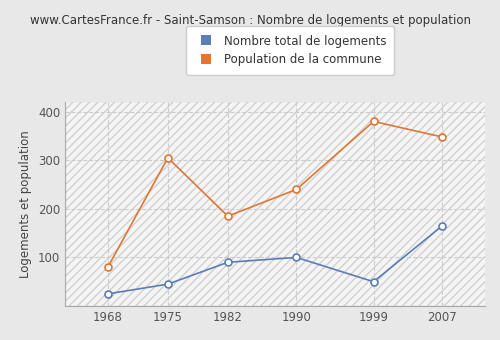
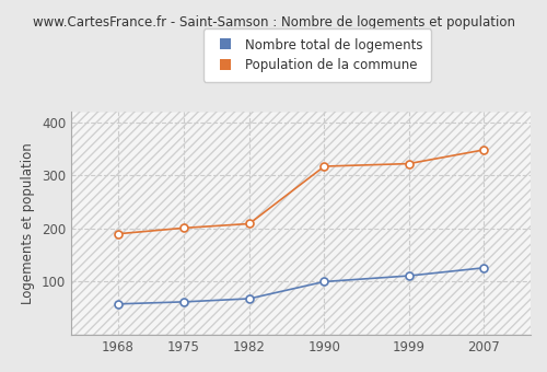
Nombre total de logements/1968: 25 -> 58
Population de la commune/1968: 80 -> 190
Nombre total de logements/1975: 45 -> 62
Population de la commune/1975: 305 -> 201
Nombre total de logements/1982: 90 -> 68
Population de la commune/1982: 185 -> 209
Population de la commune/1990: 240 -> 317
Nombre total de logements/1999: 50 -> 111
Population de la commune/1999: 380 -> 322
Nombre total de logements/2007: 165 -> 126
